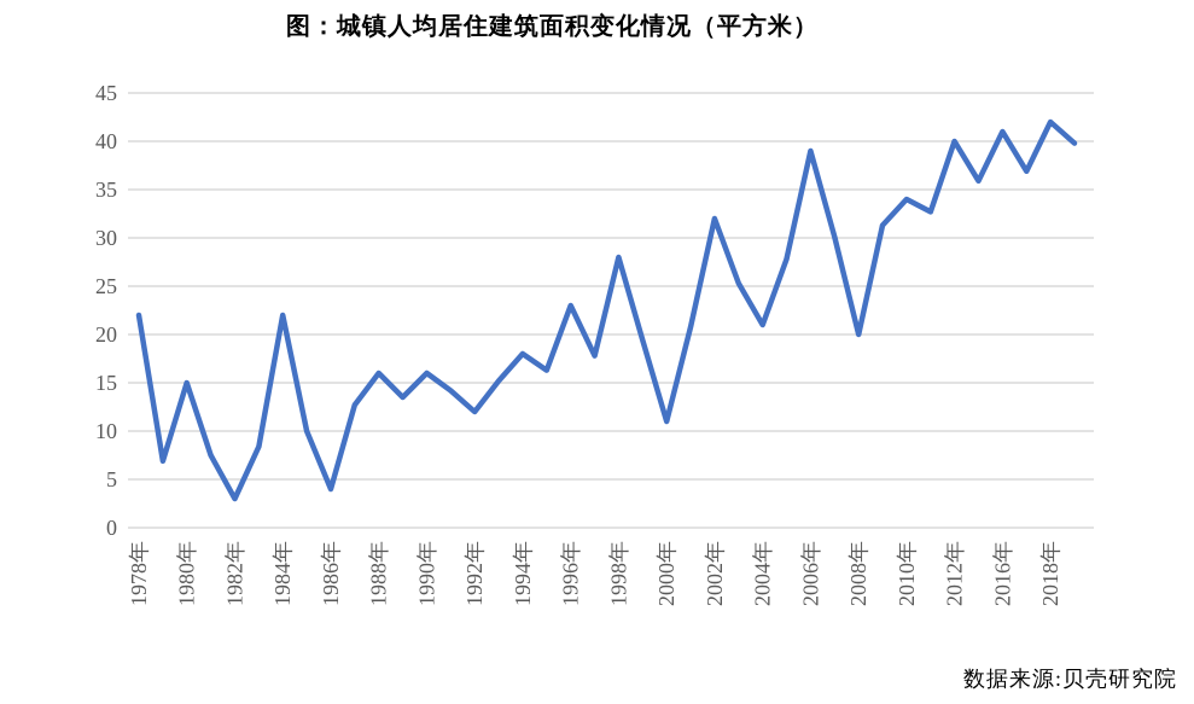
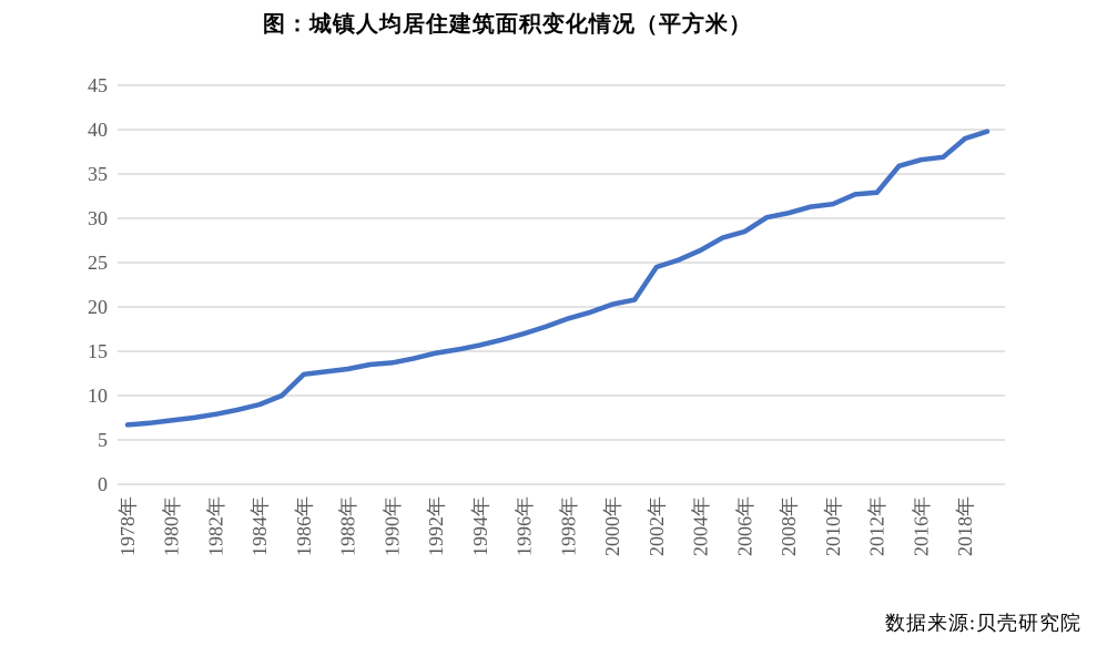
1978年: 22 -> 7
1980年: 15 -> 7
1982年: 3 -> 8
1984年: 22 -> 9
1986年: 4 -> 12
1988年: 16 -> 13
1990年: 16 -> 14
1992年: 12 -> 15
1994年: 18 -> 16
1996年: 23 -> 17
1998年: 28 -> 19
2000年: 11 -> 20
2002年: 32 -> 24
2004年: 21 -> 26
2006年: 39 -> 28
2008年: 20 -> 31
2010年: 34 -> 32
2012年: 40 -> 33
2016年: 41 -> 37
2018年: 42 -> 39
